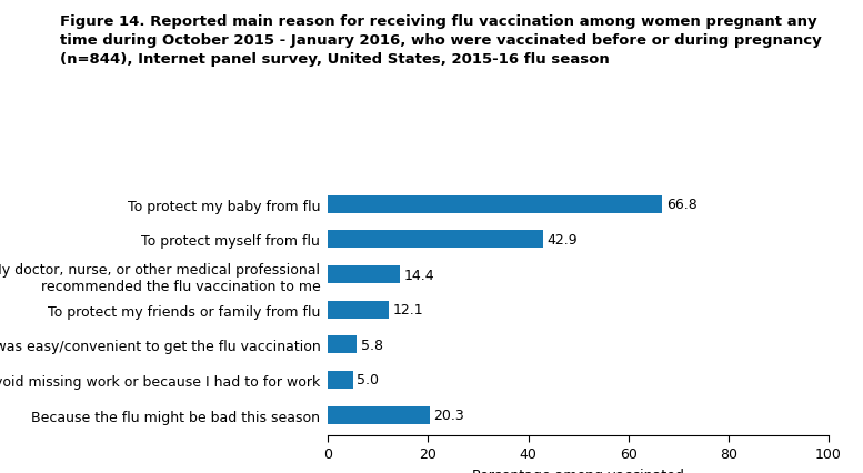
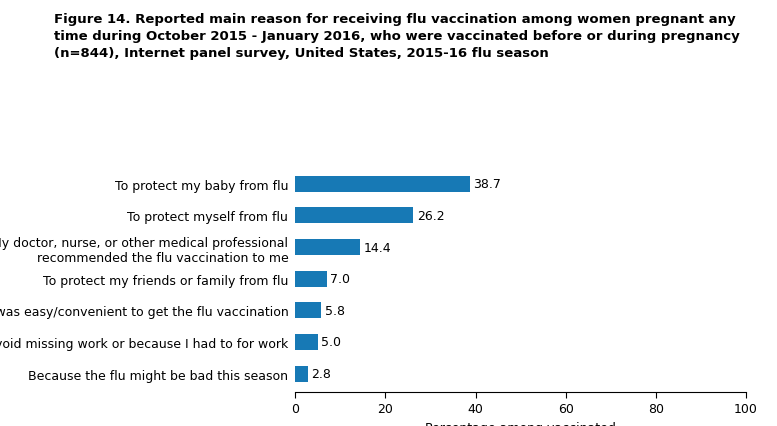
To protect my baby from flu: 66.8 -> 38.7
To protect myself from flu: 42.9 -> 26.2
To protect my friends or family from flu: 12.1 -> 7.0
Because the flu might be bad this season: 20.3 -> 2.8
